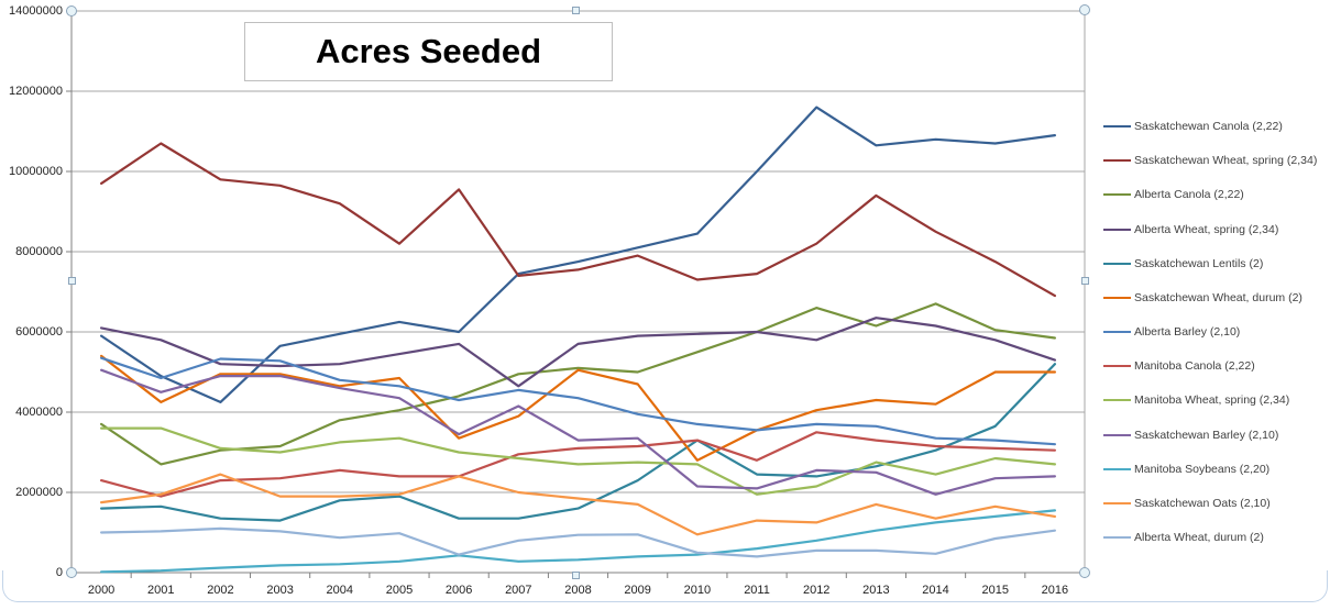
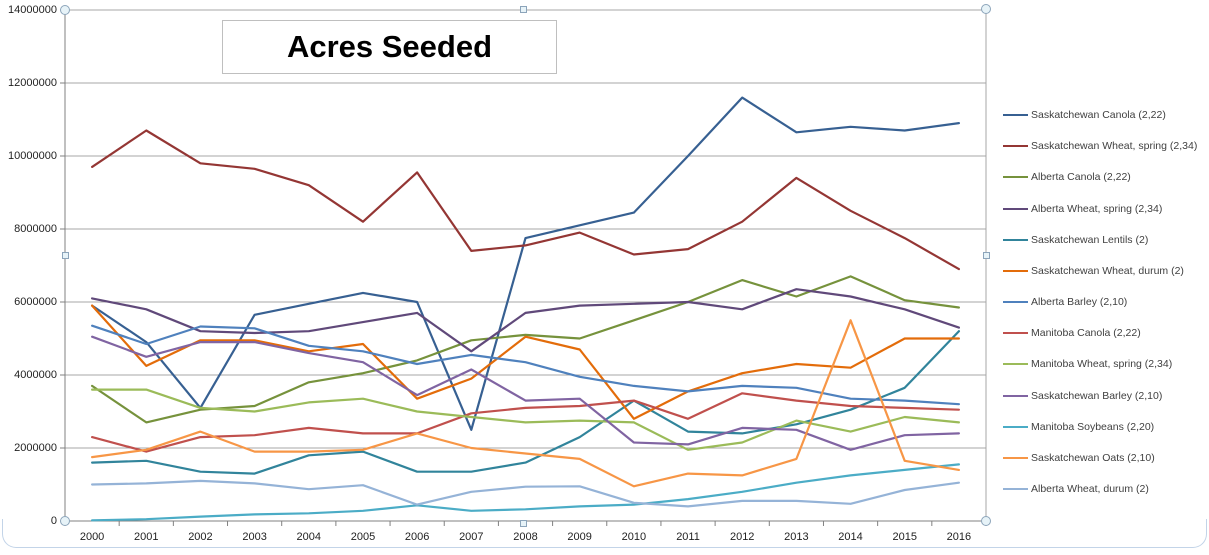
Saskatchewan Wheat, durum (2)/2000: 5400000 -> 5900000
Saskatchewan Canola (2,22)/2002: 4200000 -> 3100000
Saskatchewan Canola (2,22)/2007: 7400000 -> 2500000
Saskatchewan Oats (2,10)/2014: 1400000 -> 5500000
